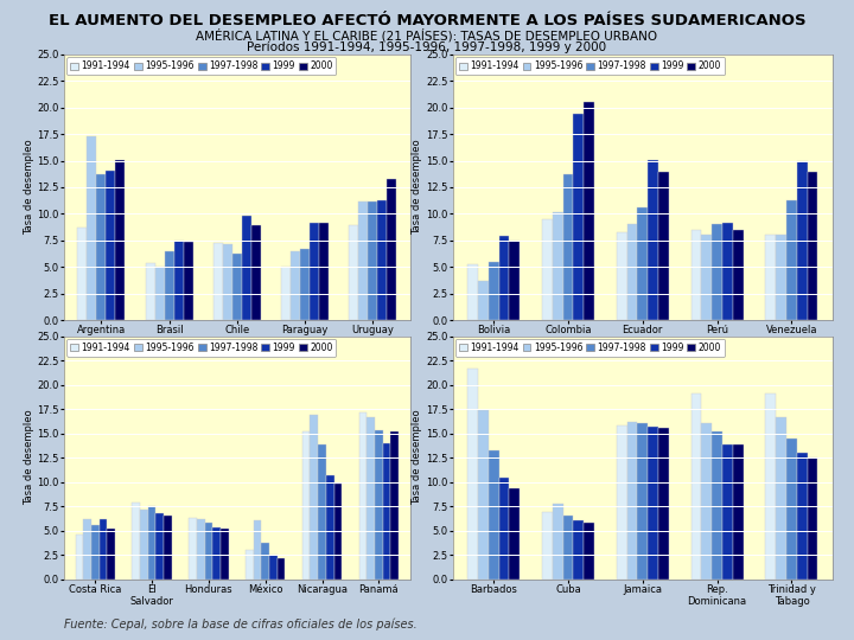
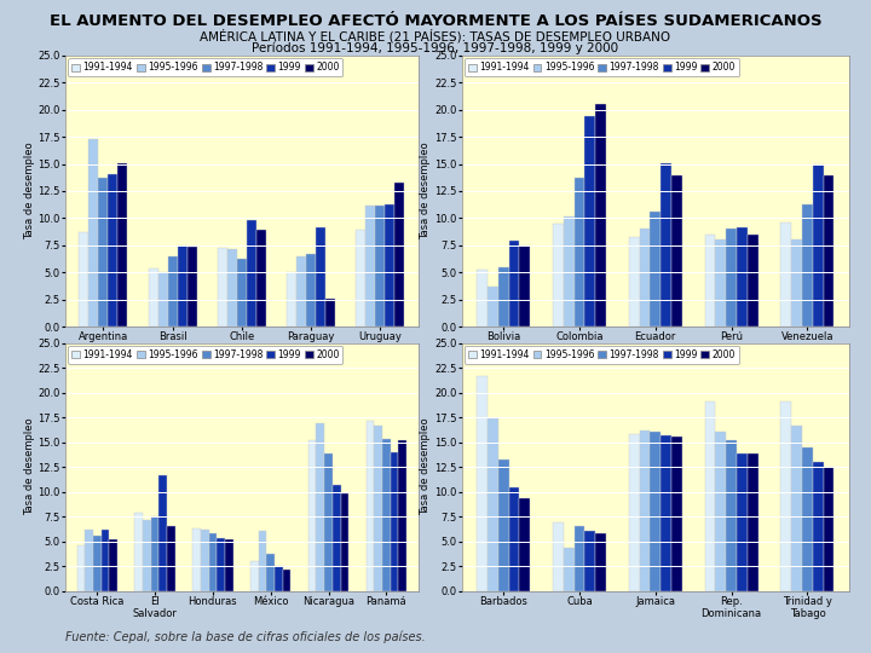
2000/Paraguay: 9.2 -> 2.6
1991-1994/Venezuela: 8.0 -> 9.6
1999/El Salvador: 6.8 -> 11.6
1995-1996/Cuba: 7.7 -> 4.4
